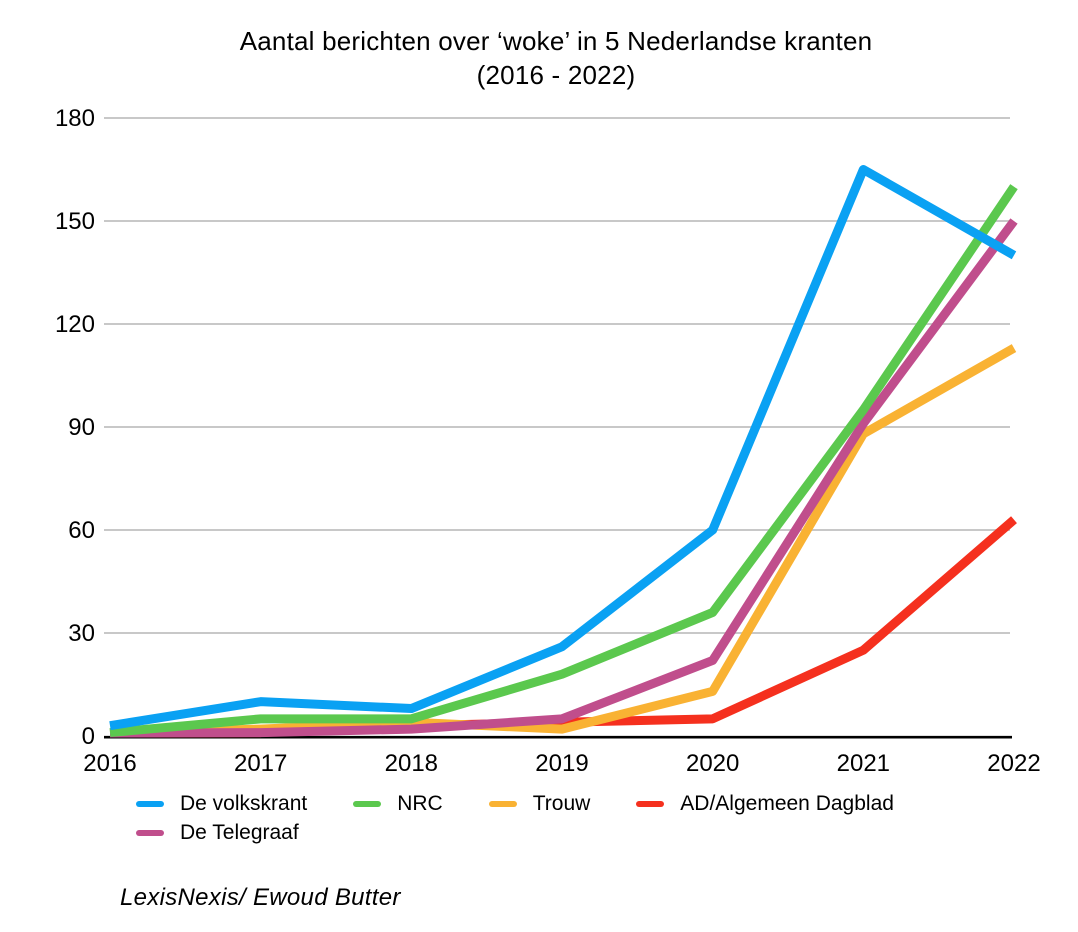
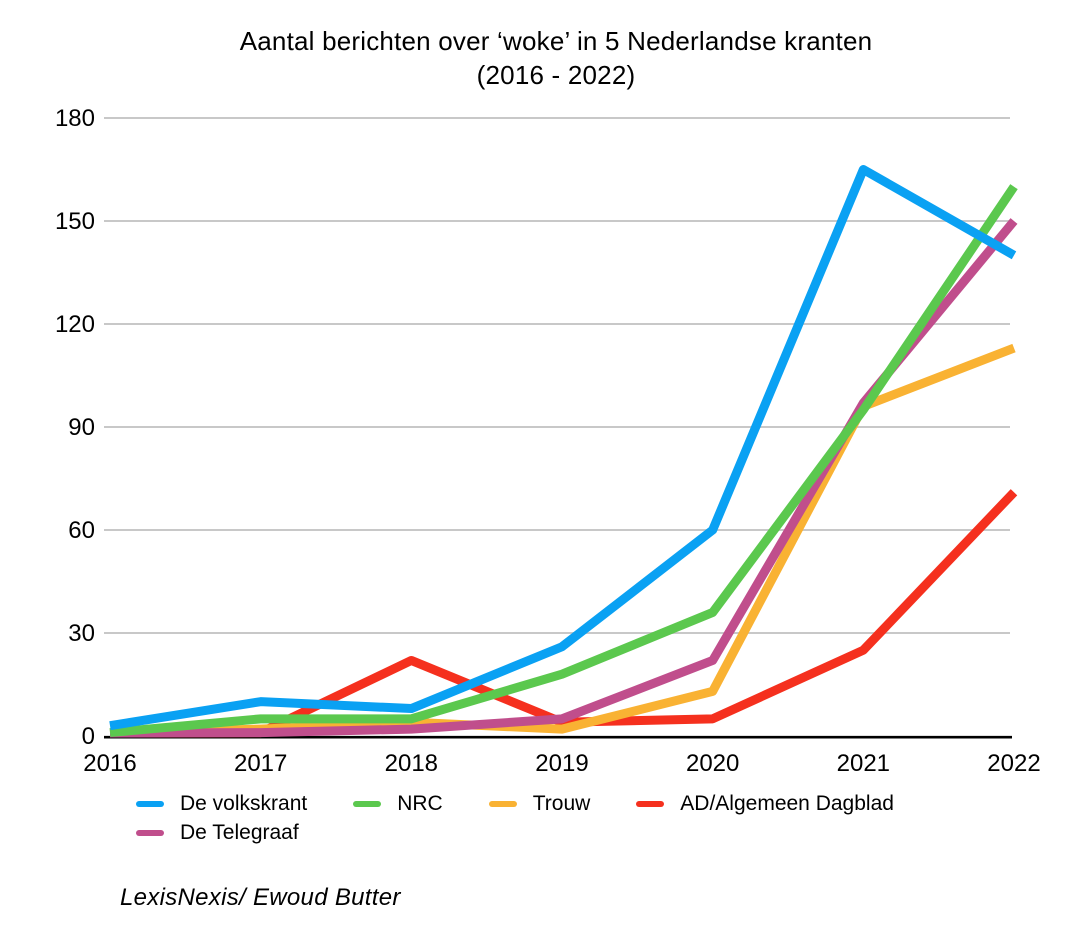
AD/Algemeen Dagblad/2018: 3 -> 22
Trouw/2021: 88 -> 96
De Telegraaf/2021: 91 -> 97
AD/Algemeen Dagblad/2022: 63 -> 71
